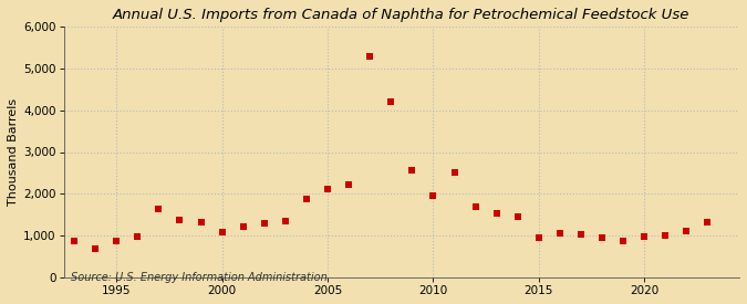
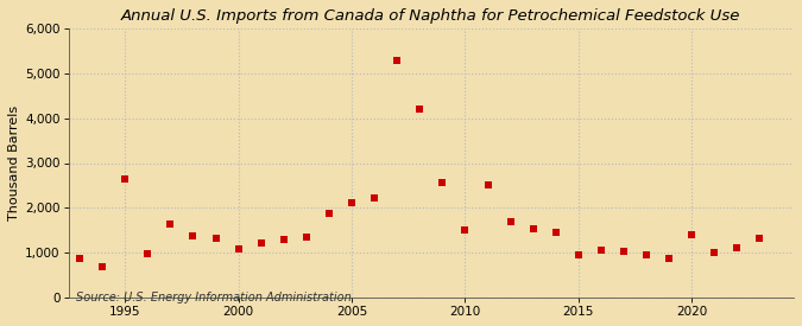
1995: 870 -> 2,650
2010: 1,950 -> 1,500
2020: 970 -> 1,400
